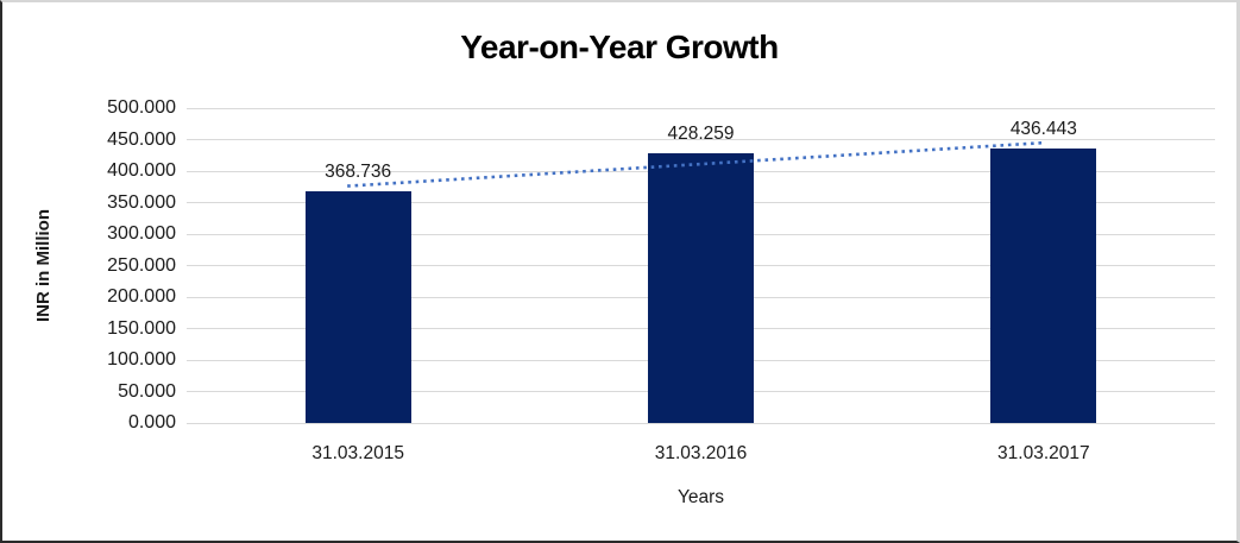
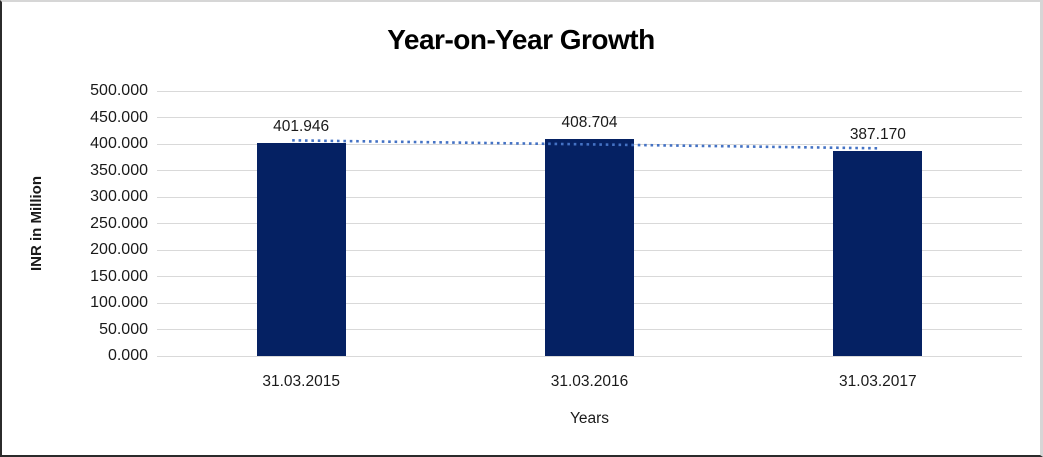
31.03.2015: 368.736 -> 401.946
31.03.2016: 428.259 -> 408.704
31.03.2017: 436.443 -> 387.170
